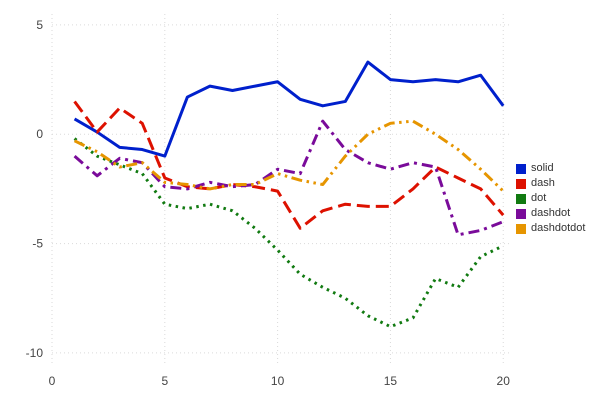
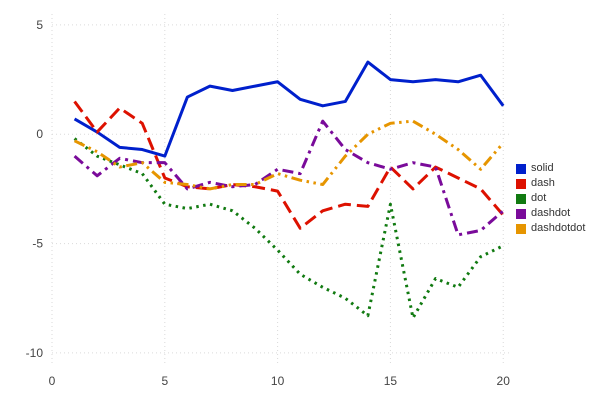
dashdot/5: -2.4 -> -1.3
dash/15: -3.3 -> -1.5
dot/15: -8.8 -> -3.2
dashdot/20: -4.0 -> -3.5
dashdotdot/20: -2.6 -> -0.4
